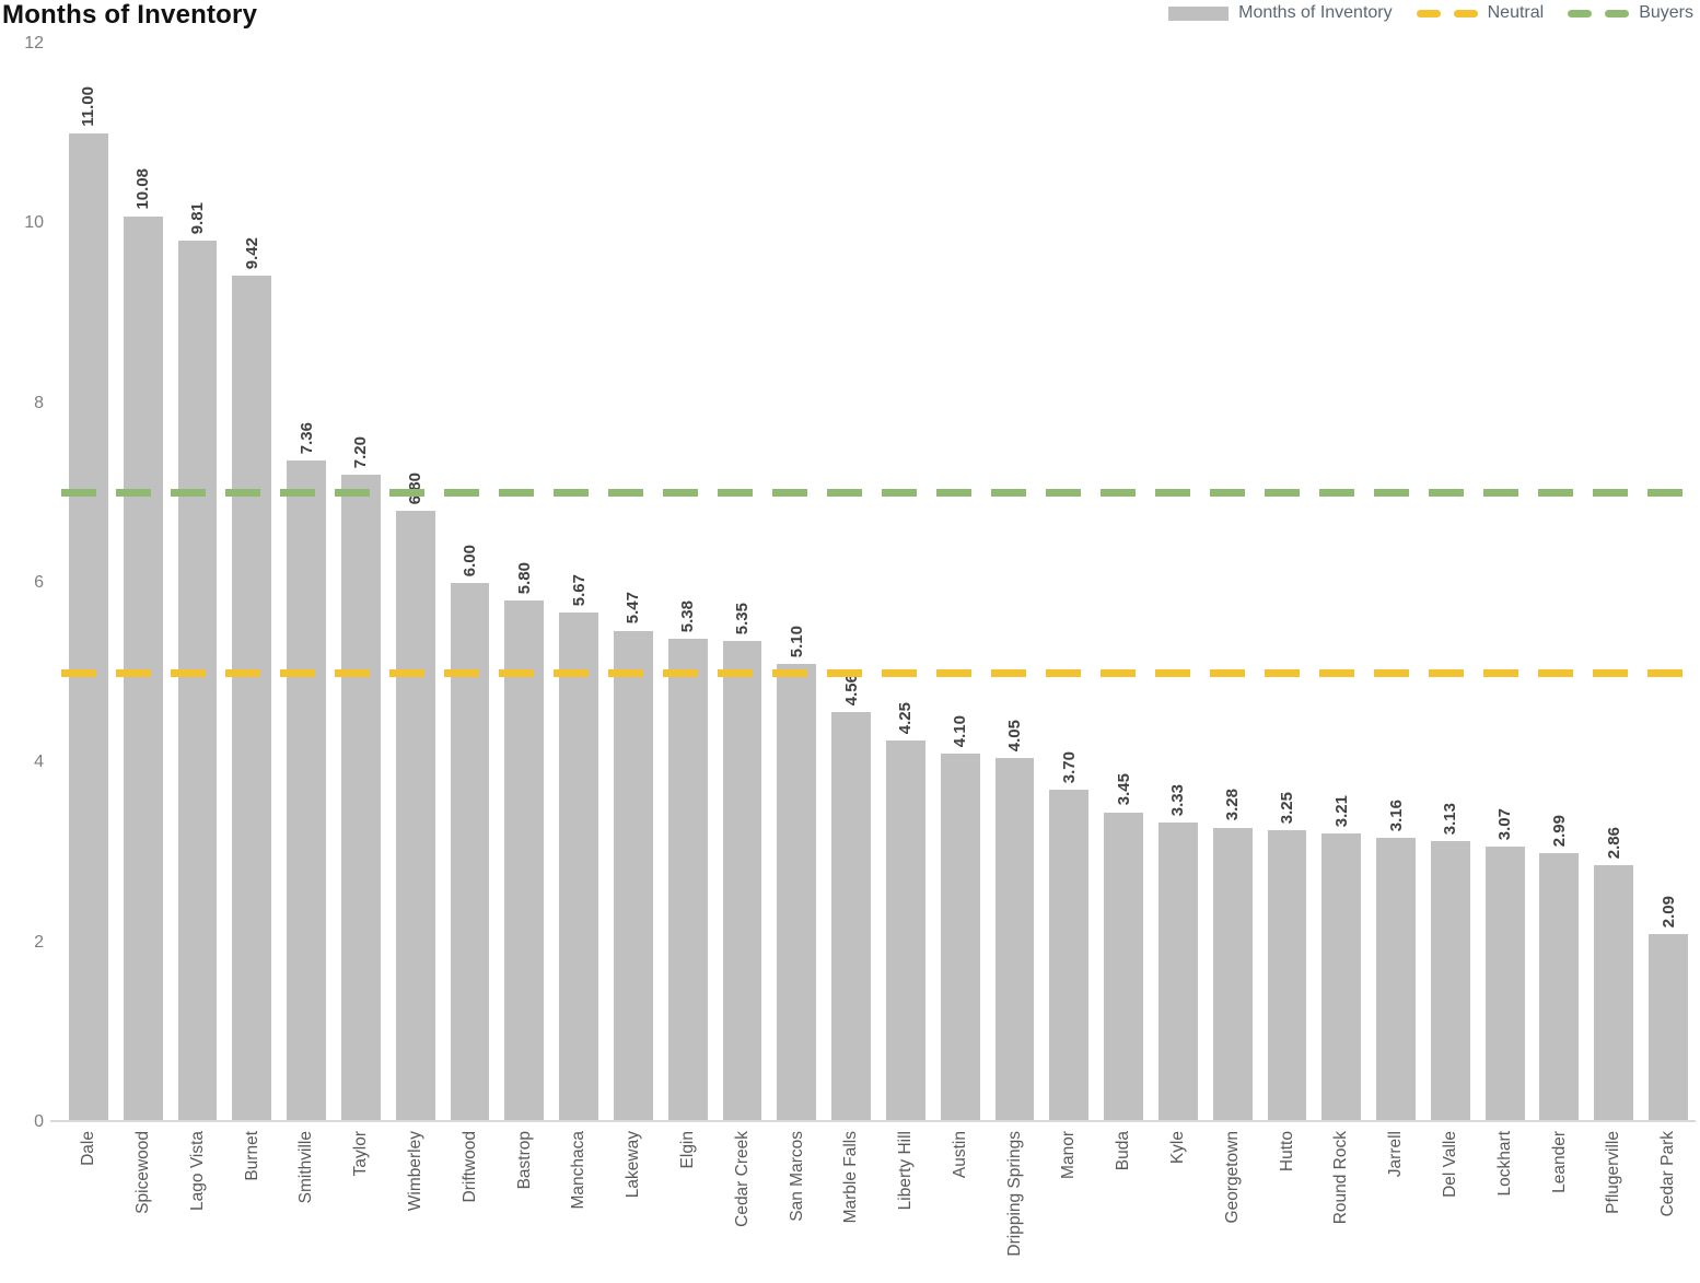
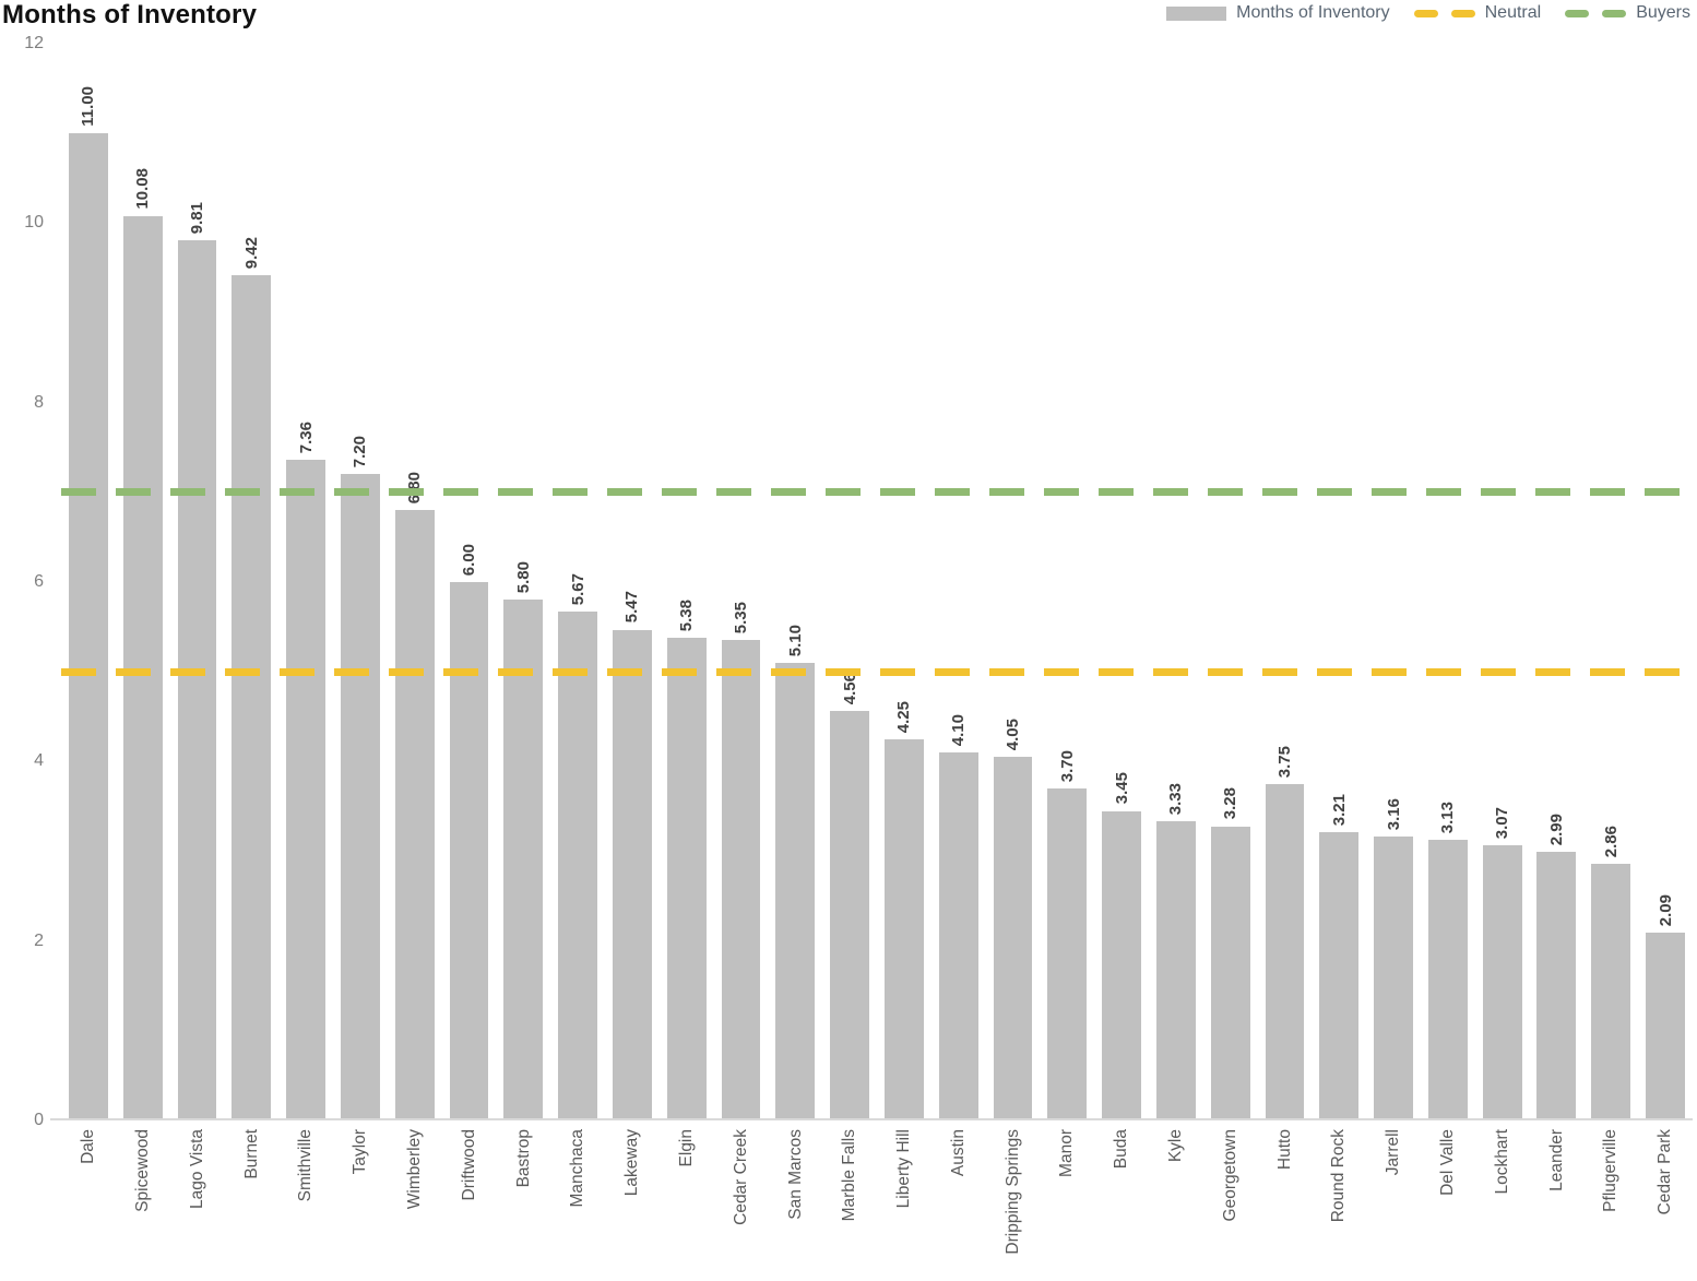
Hutto: 3.25 -> 3.75
